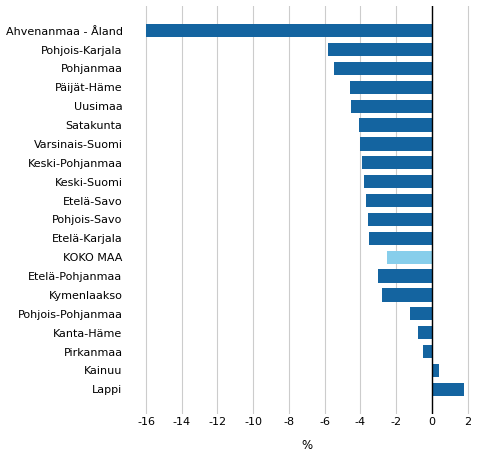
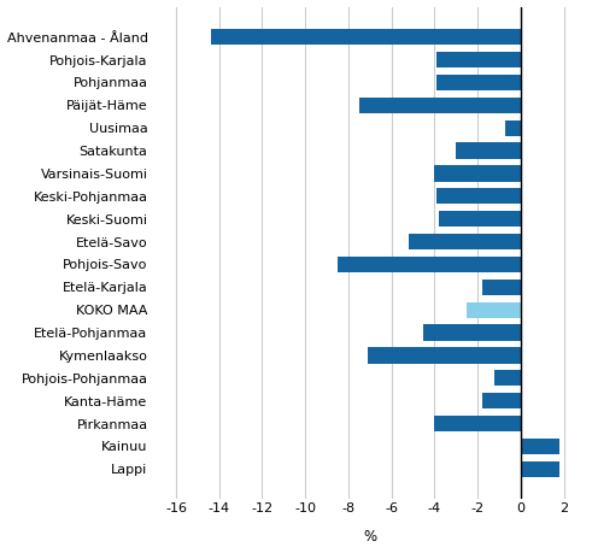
Ahvenanmaa - Åland: -16.0 -> -14.4
Pohjois-Karjala: -5.8 -> -3.9
Pohjanmaa: -5.5 -> -3.9
Päijät-Häme: -4.6 -> -7.5
Uusimaa: -4.5 -> -0.7
Satakunta: -4.1 -> -3.0
Etelä-Savo: -3.7 -> -5.2
Pohjois-Savo: -3.6 -> -8.5
Etelä-Karjala: -3.5 -> -1.8
Etelä-Pohjanmaa: -3.0 -> -4.5
Kymenlaakso: -2.8 -> -7.1
Kanta-Häme: -0.8 -> -1.8
Pirkanmaa: -0.5 -> -4.0
Kainuu: 0.4 -> 1.8
